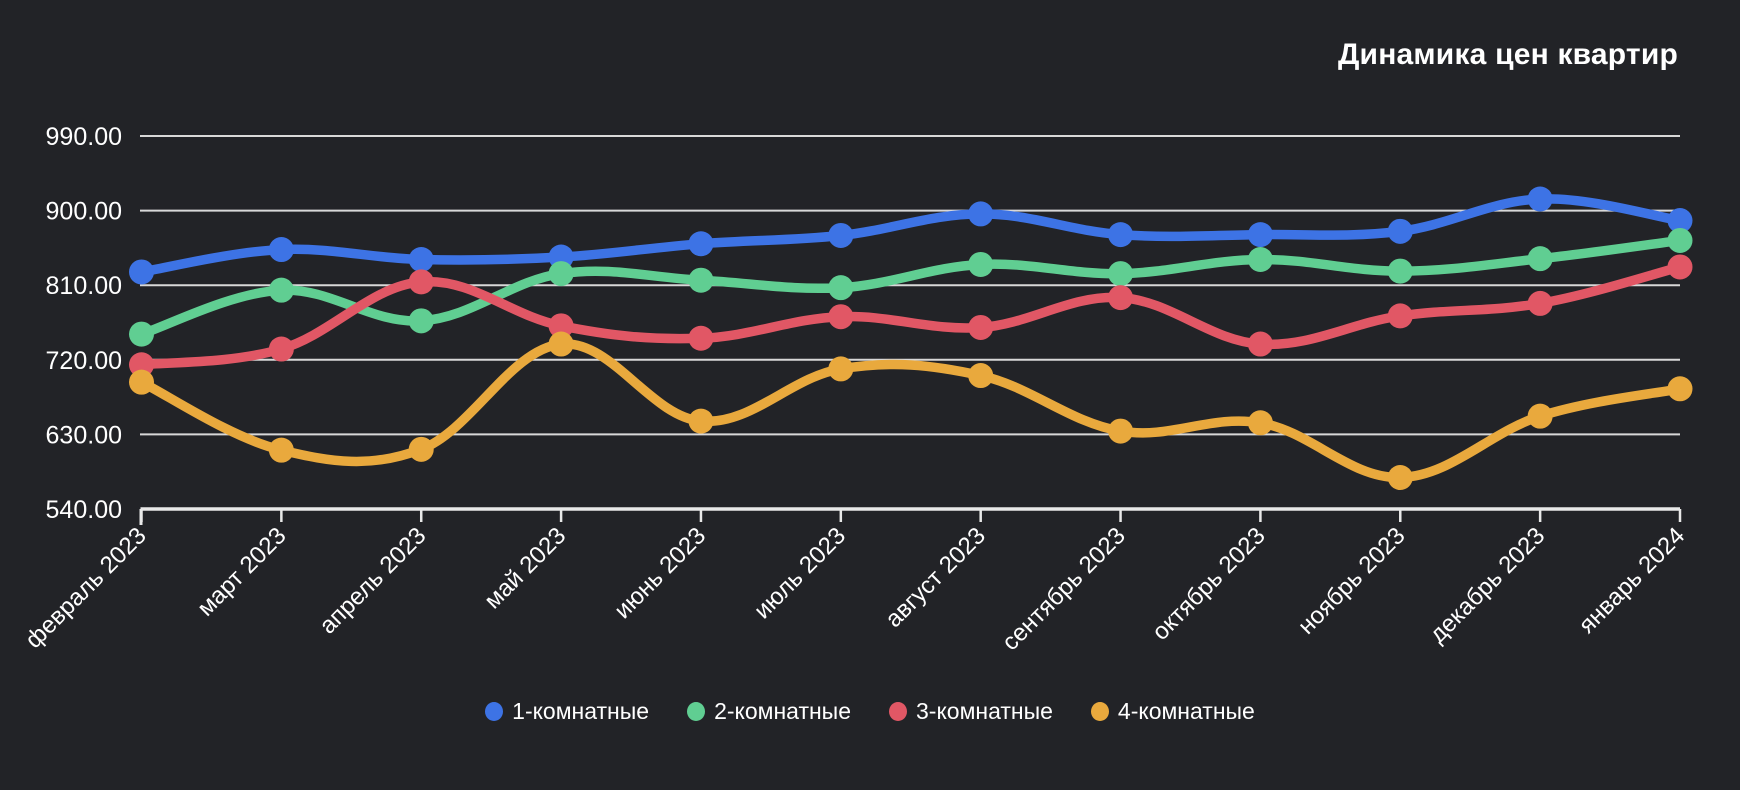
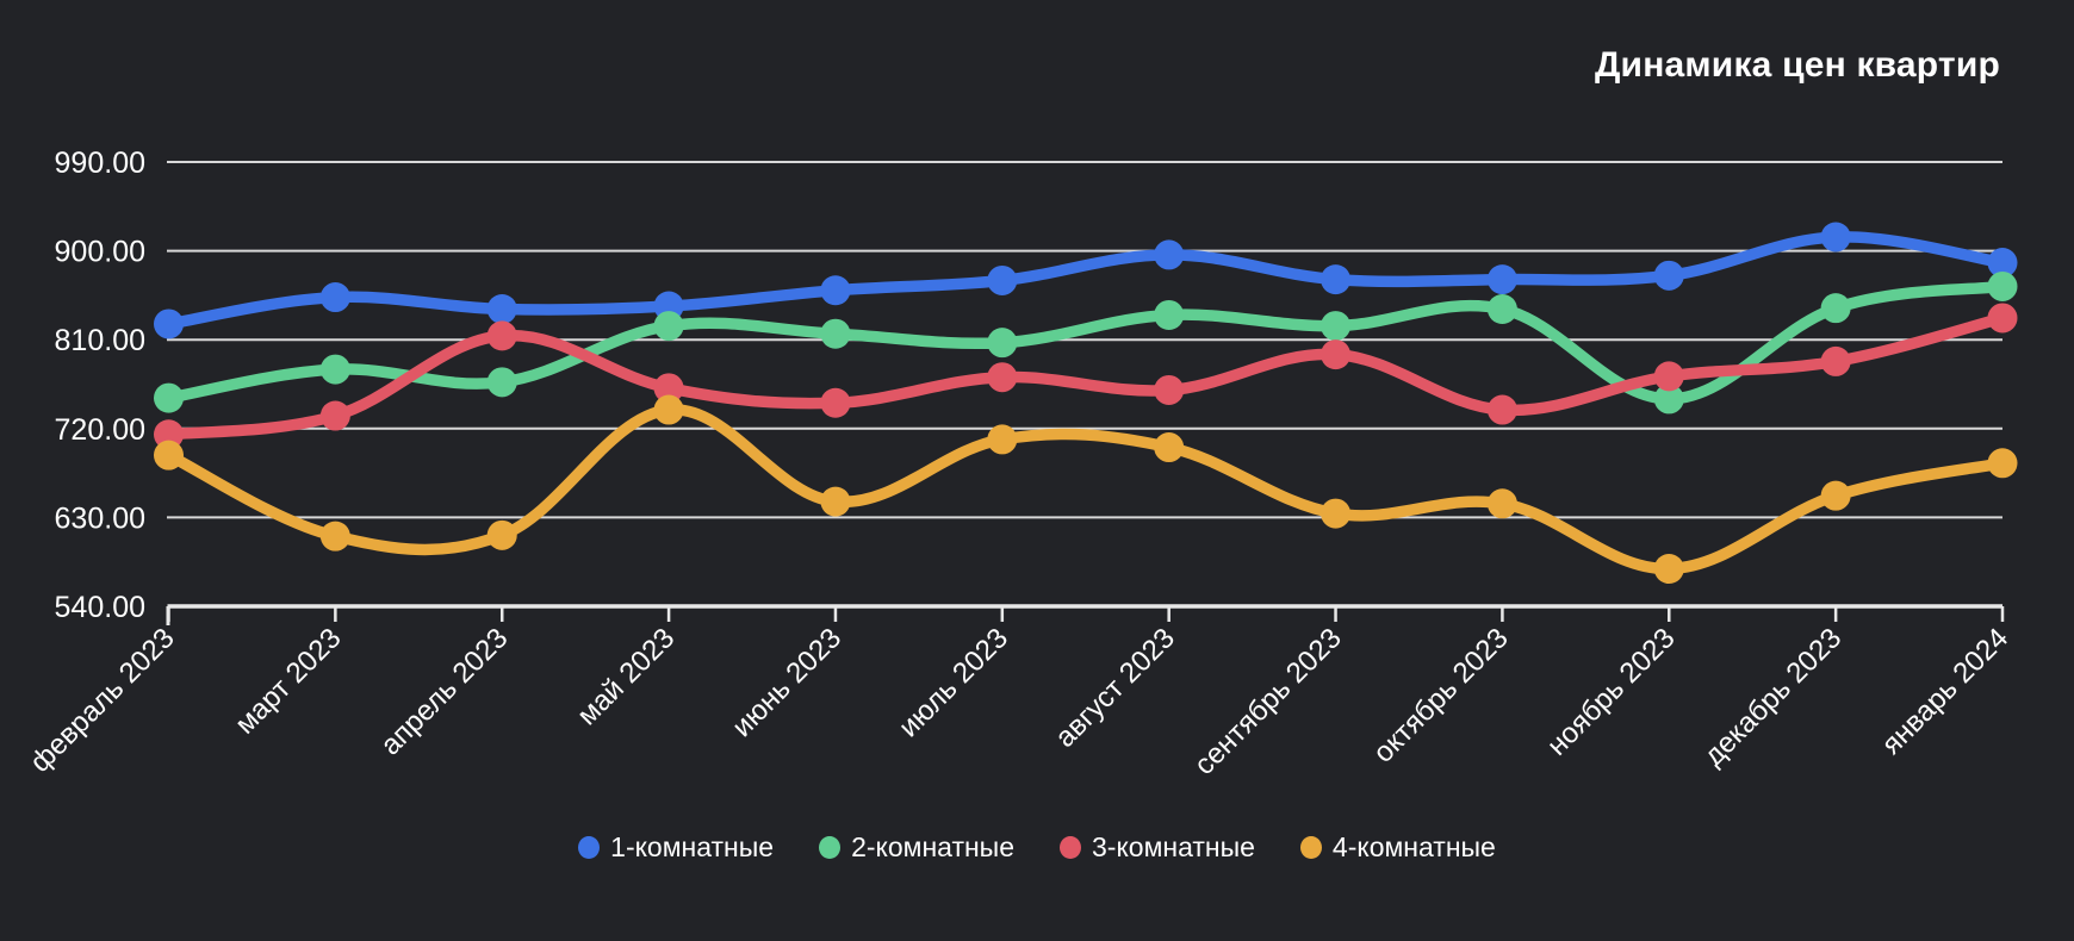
2-комнатные/март 2023: 800 -> 780
2-комнатные/ноябрь 2023: 830 -> 750
